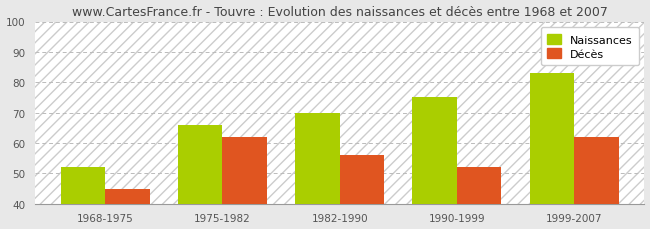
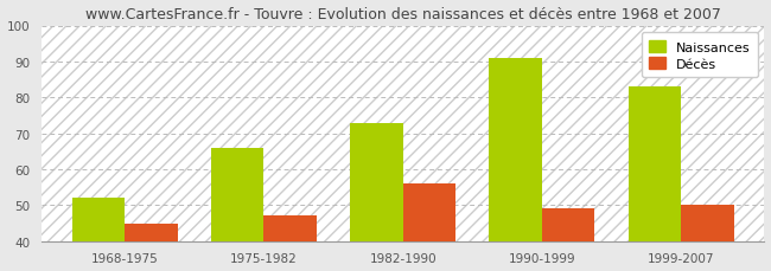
Décès/1975-1982: 62 -> 47
Naissances/1982-1990: 70 -> 73
Naissances/1990-1999: 75 -> 91
Décès/1990-1999: 52 -> 49
Décès/1999-2007: 62 -> 50
